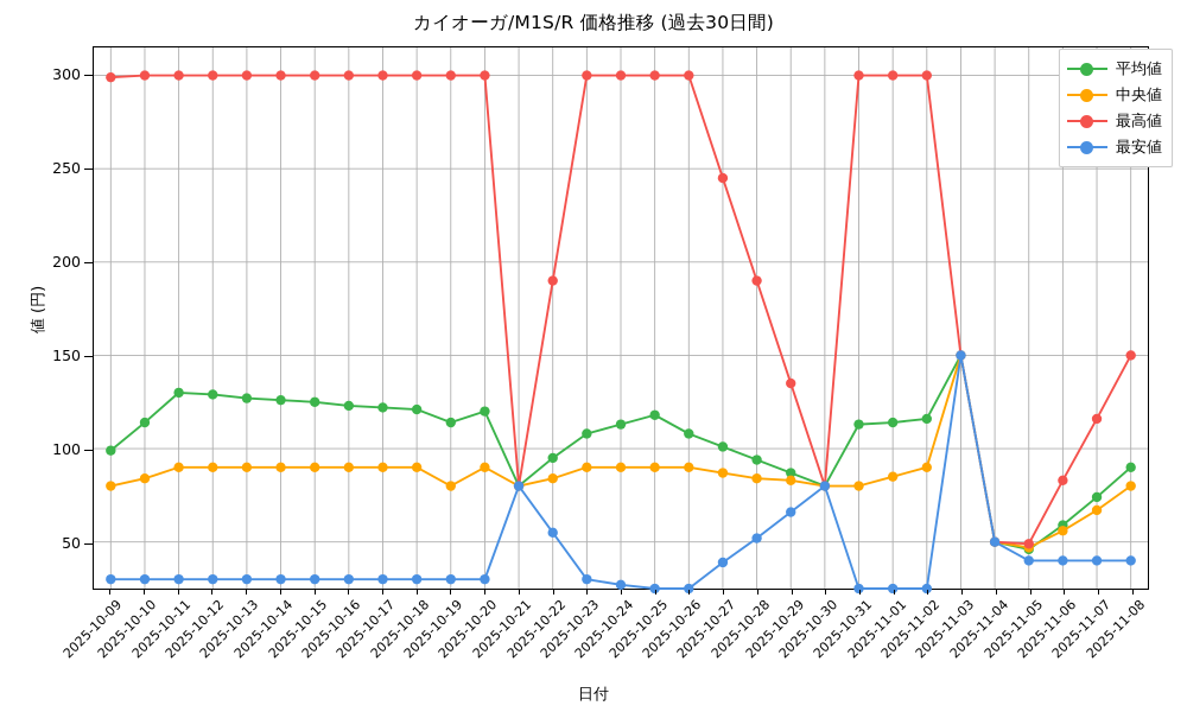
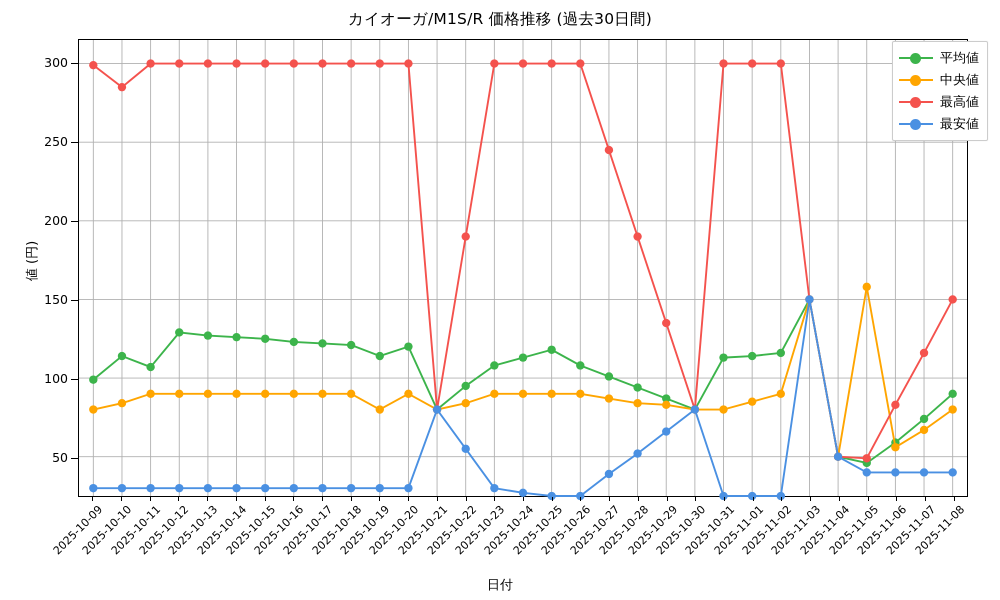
最高値/2025-10-10: 300 -> 285
平均値/2025-10-11: 130 -> 107
中央値/2025-11-05: 47 -> 158
